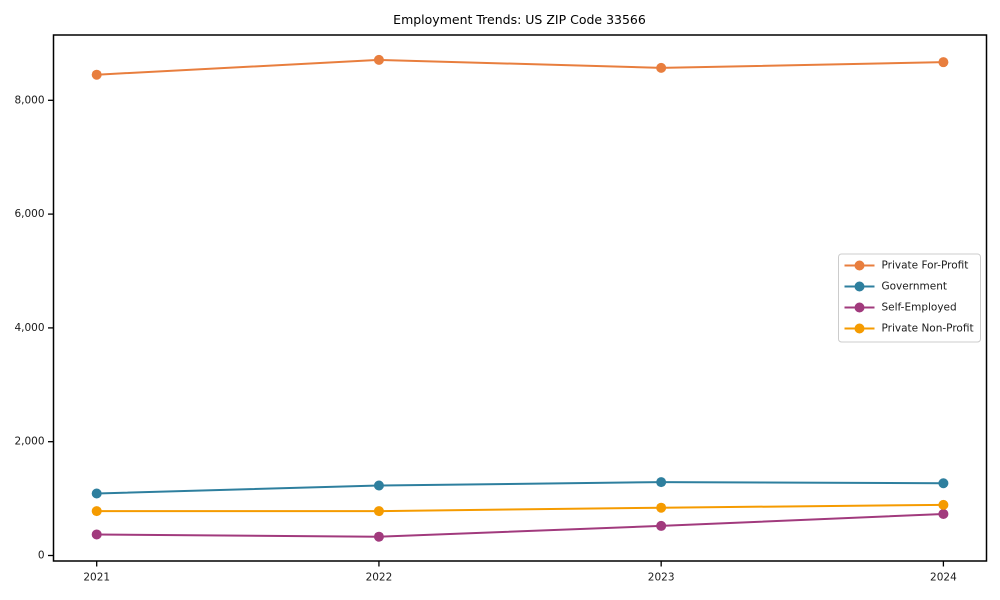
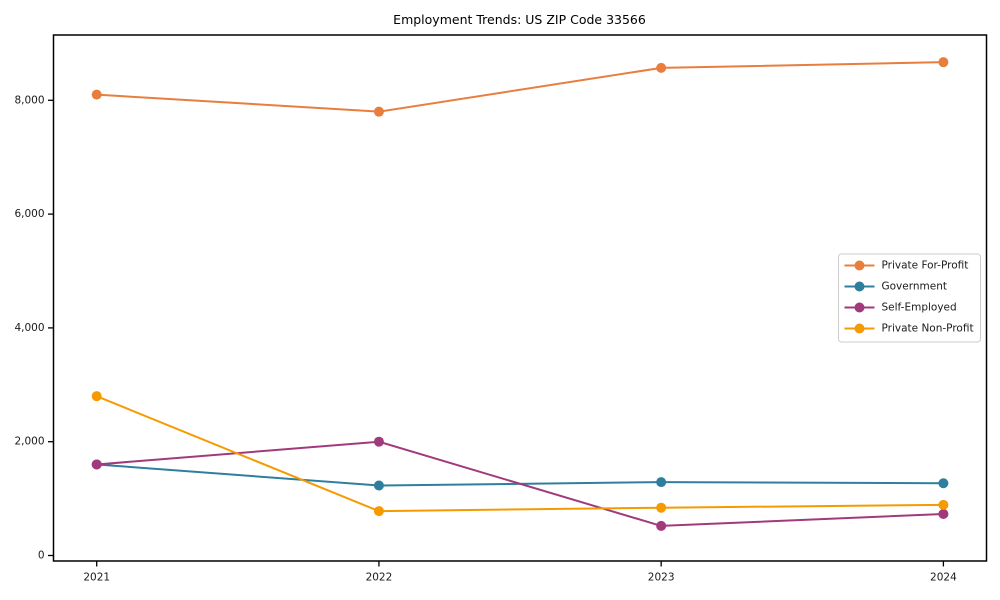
Private For-Profit/2021: 8400 -> 8100
Government/2021: 1100 -> 1600
Self-Employed/2021: 400 -> 1600
Private Non-Profit/2021: 800 -> 2800
Private For-Profit/2022: 8700 -> 7800
Self-Employed/2022: 300 -> 2000
